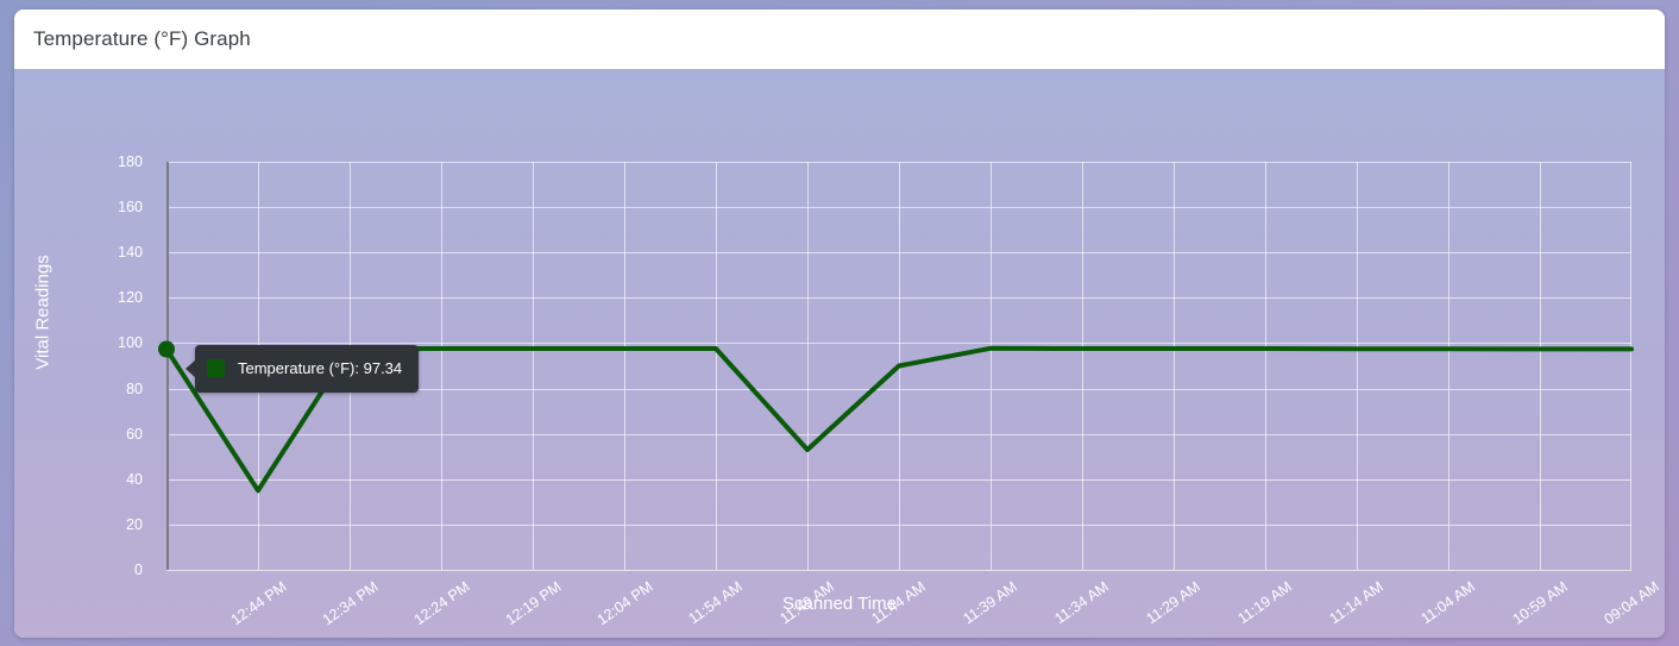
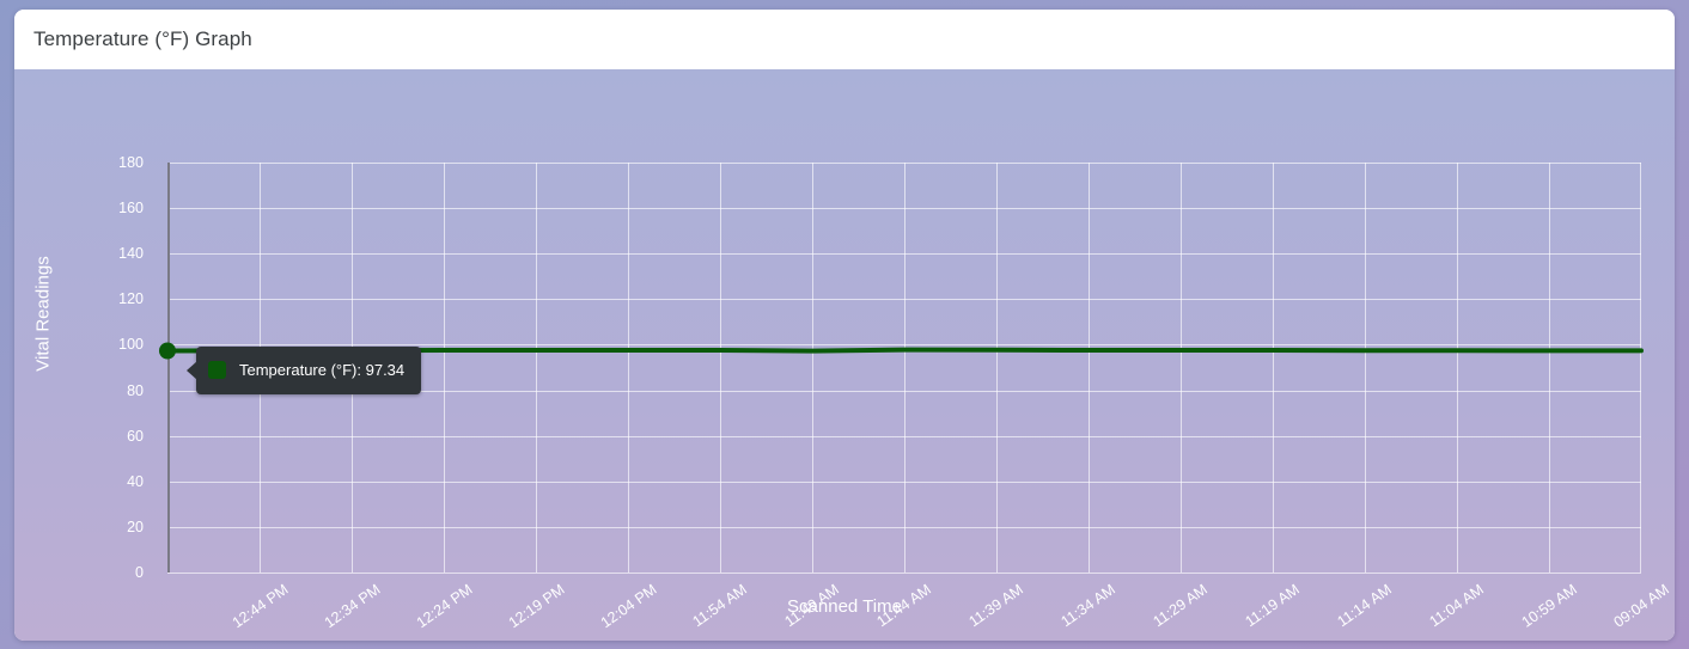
12:34 PM: 35 -> 97
11:44 AM: 53 -> 97
11:39 AM: 90 -> 98
